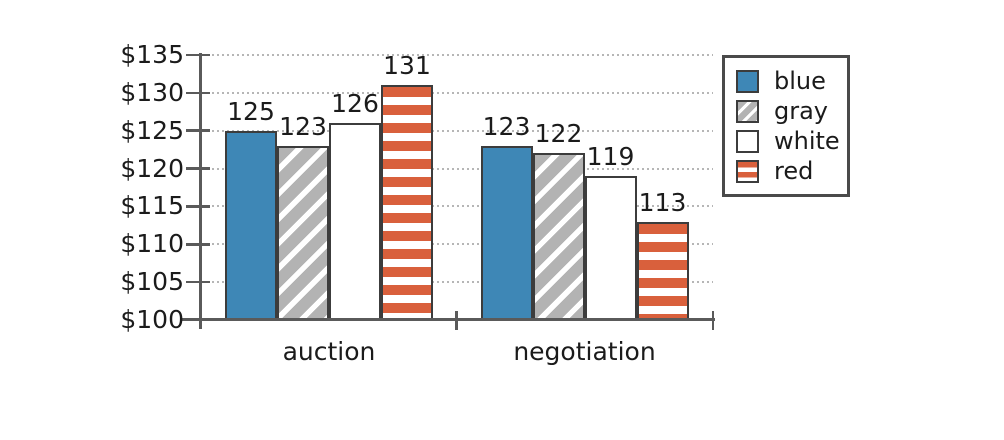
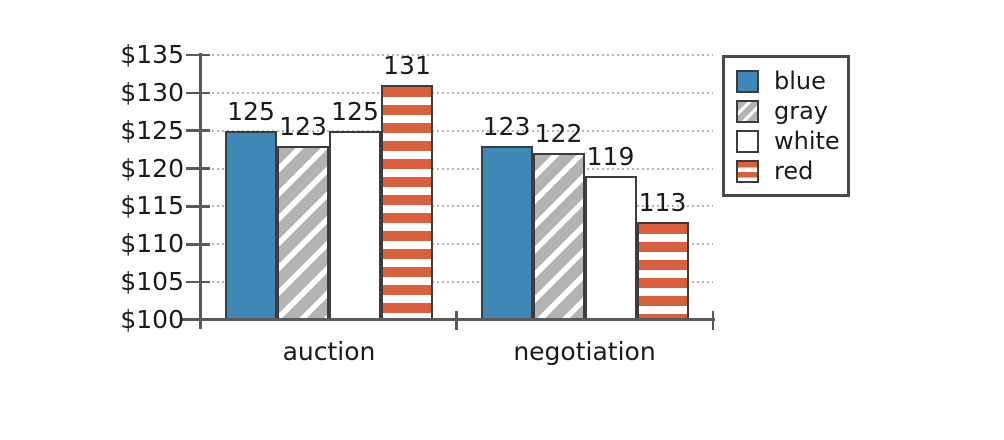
white/auction: 126 -> 125
